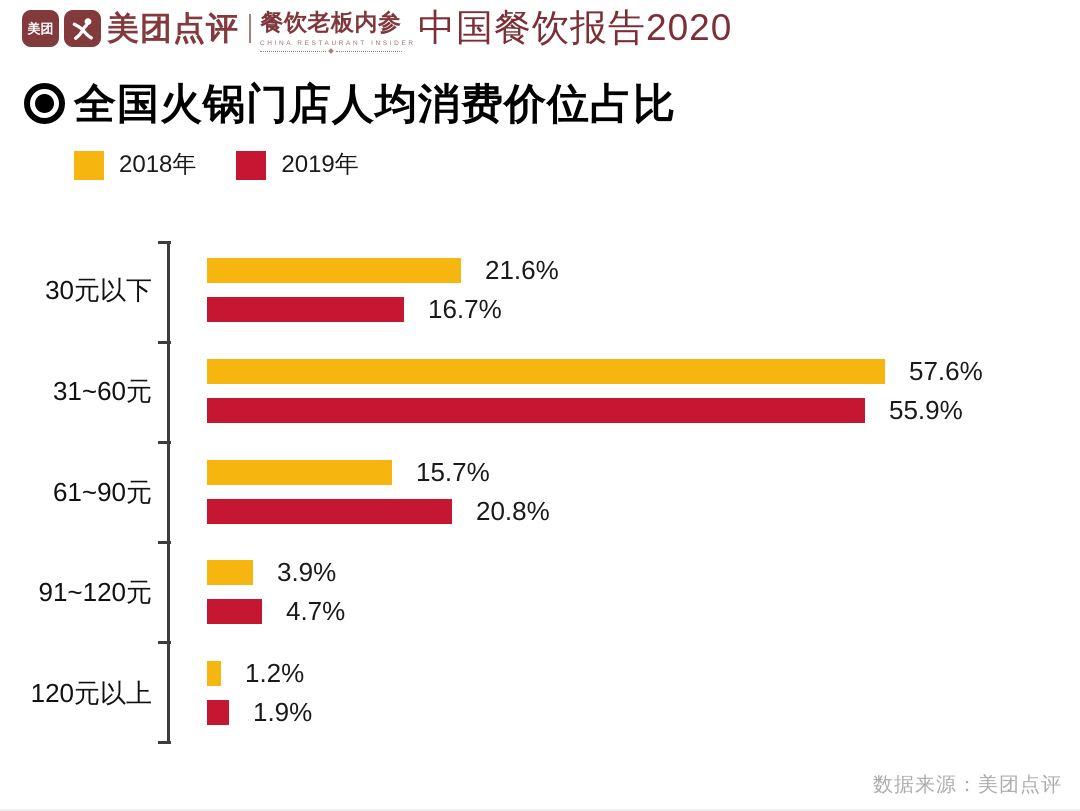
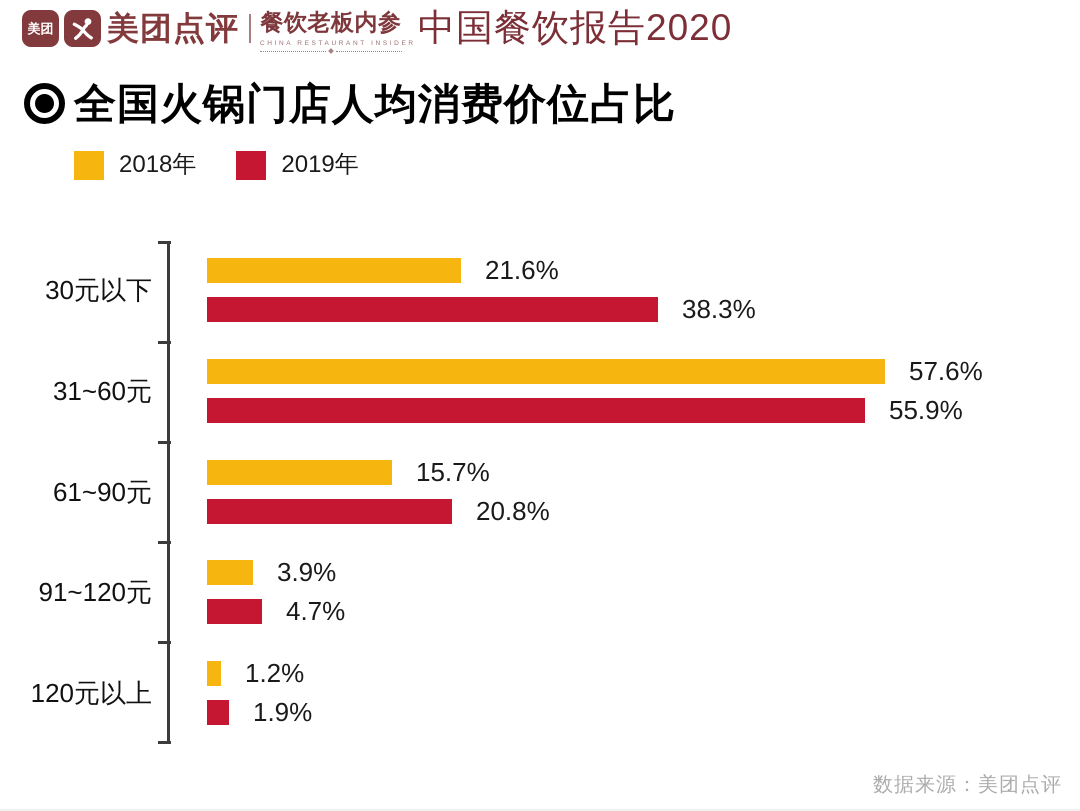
2019年/30元以下: 16.7% -> 38.3%
